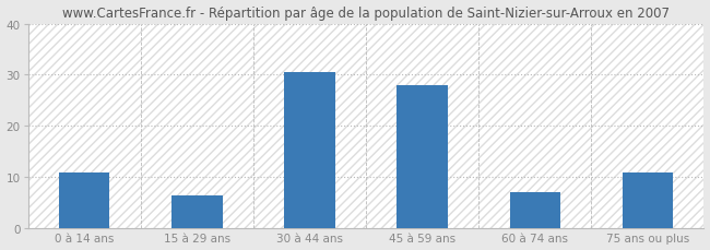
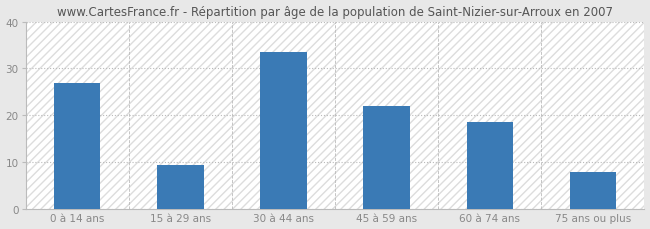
0 à 14 ans: 11.0 -> 27.0
15 à 29 ans: 6.5 -> 9.5
30 à 44 ans: 30.5 -> 33.5
45 à 59 ans: 28.0 -> 22.0
60 à 74 ans: 7.0 -> 18.5
75 ans ou plus: 11.0 -> 8.0
